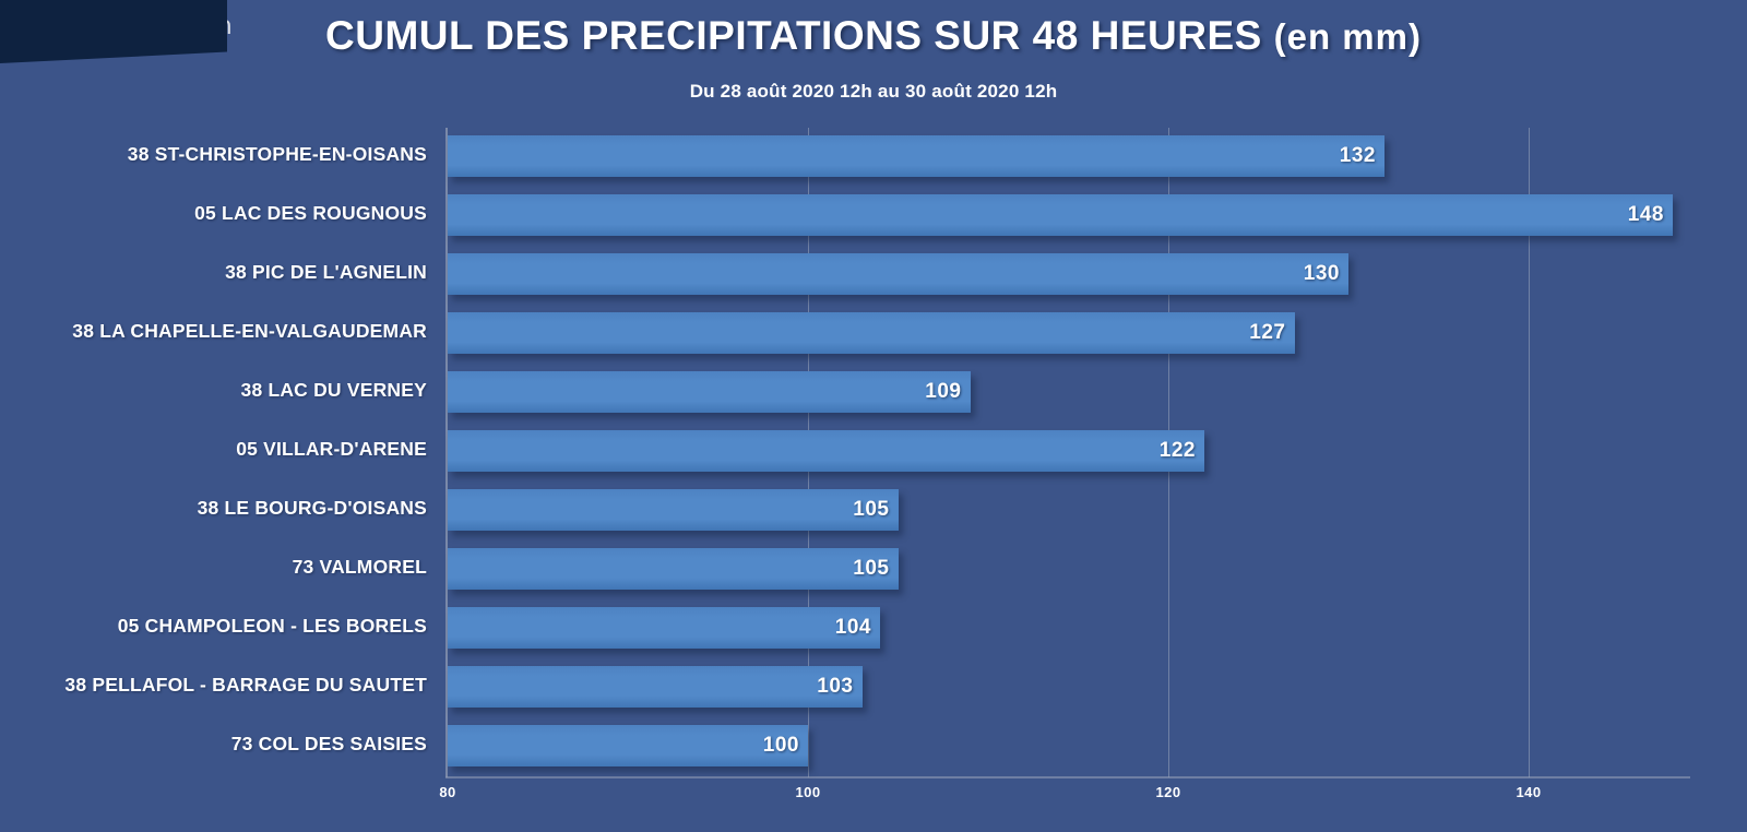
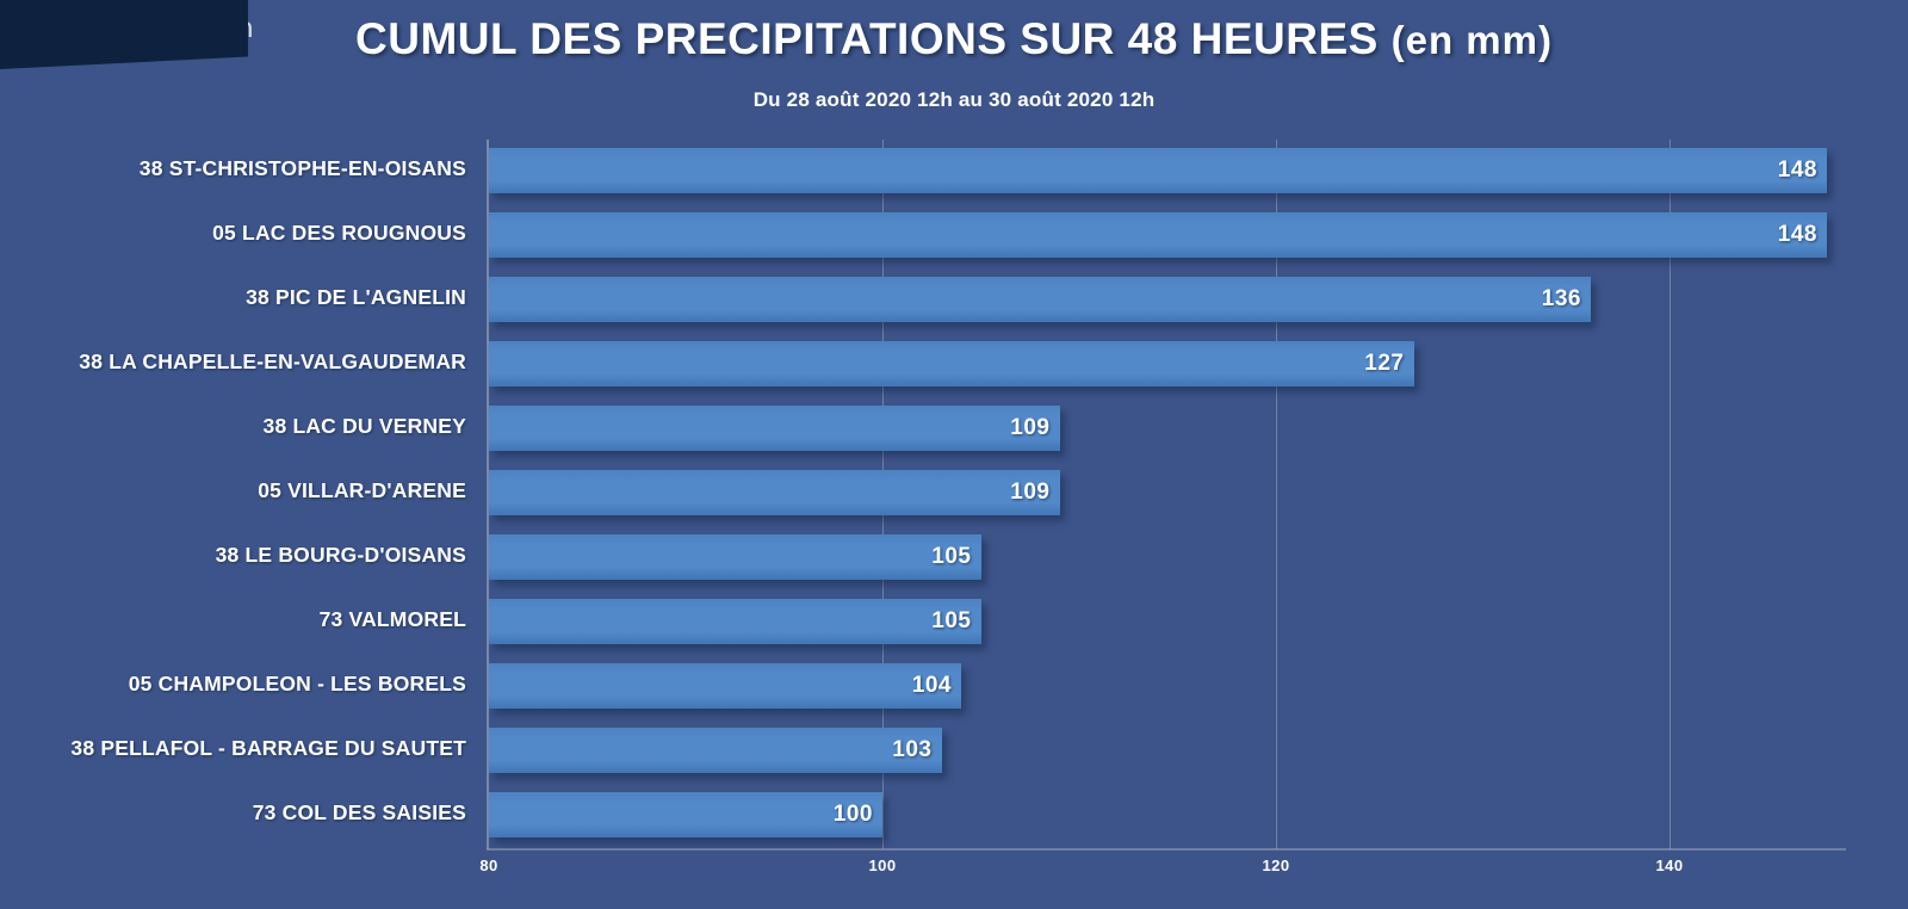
38 ST-CHRISTOPHE-EN-OISANS: 132 -> 148
38 PIC DE L'AGNELIN: 130 -> 136
05 VILLAR-D'ARENE: 122 -> 109
